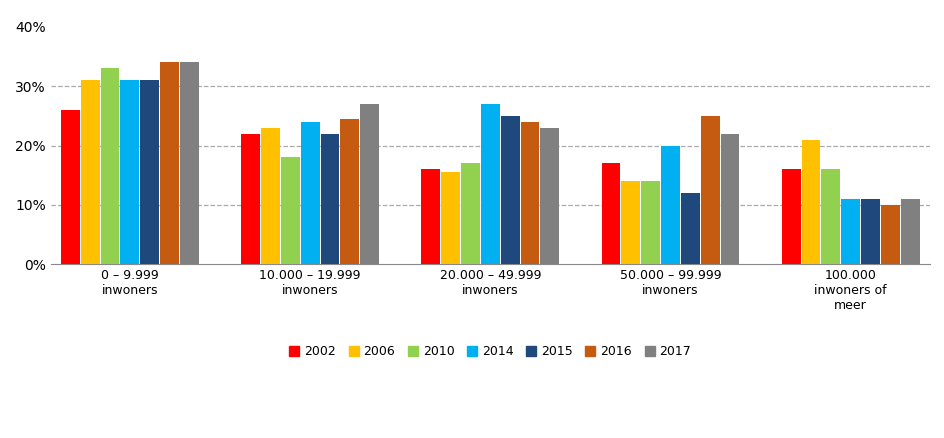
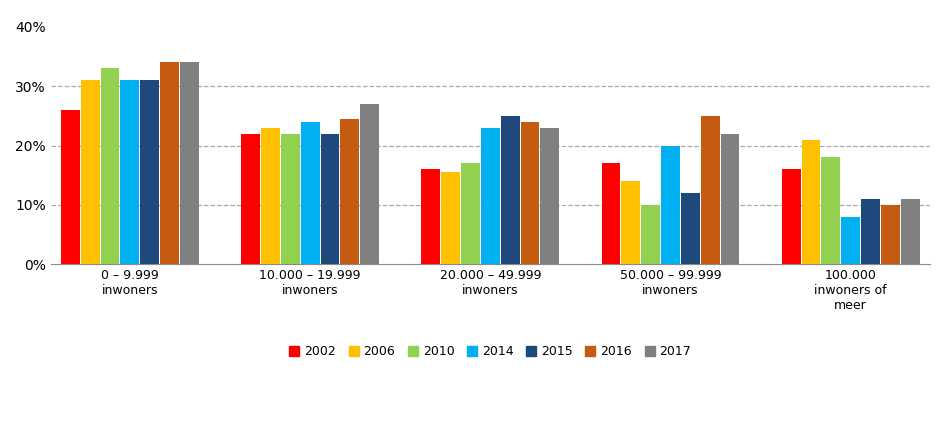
2010/10.000 – 19.999 inwoners: 18% -> 22%
2014/20.000 – 49.999 inwoners: 27% -> 23%
2010/50.000 – 99.999 inwoners: 14% -> 10%
2010/100.000 inwoners of meer: 16% -> 18%
2014/100.000 inwoners of meer: 11% -> 8%
